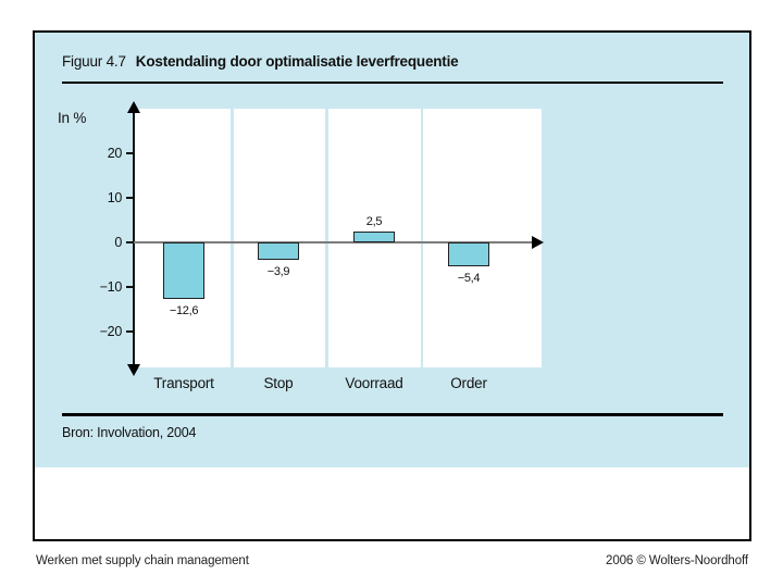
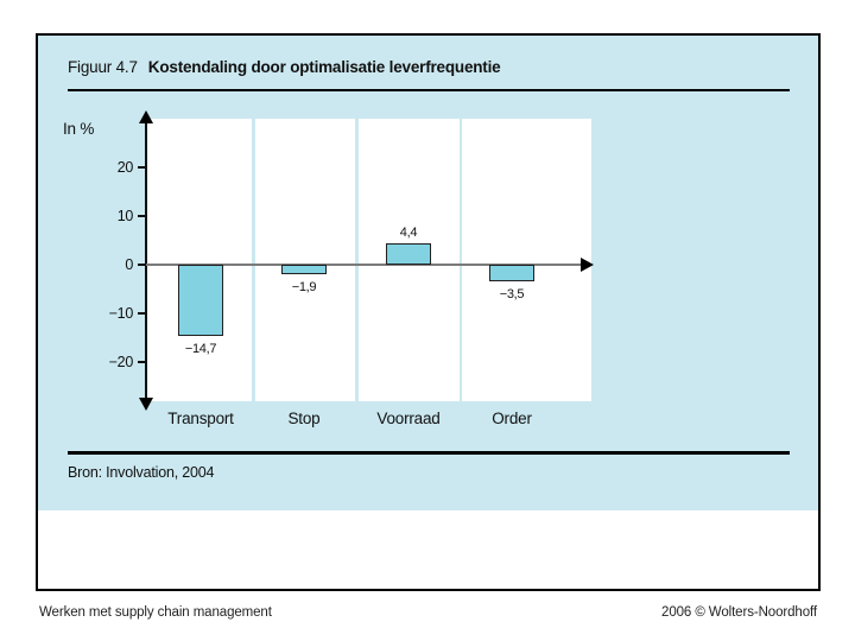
Transport: −12,6 -> −14,7
Stop: −3,9 -> −1,9
Voorraad: 2,5 -> 4,4
Order: −5,4 -> −3,5
